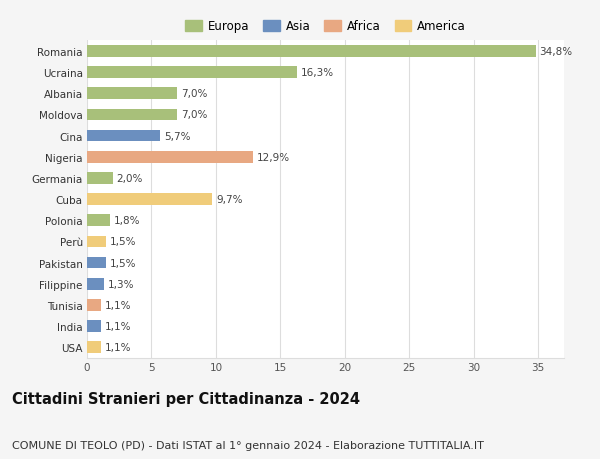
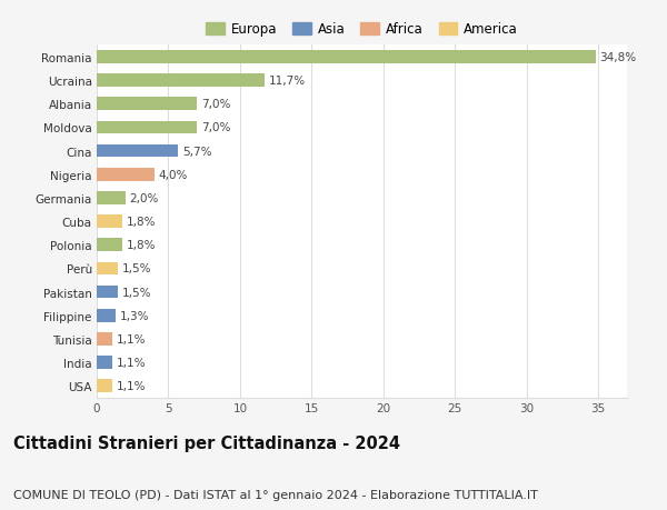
Ucraina: 16,3% -> 11,7%
Nigeria: 12,9% -> 4,0%
Cuba: 9,7% -> 1,8%
